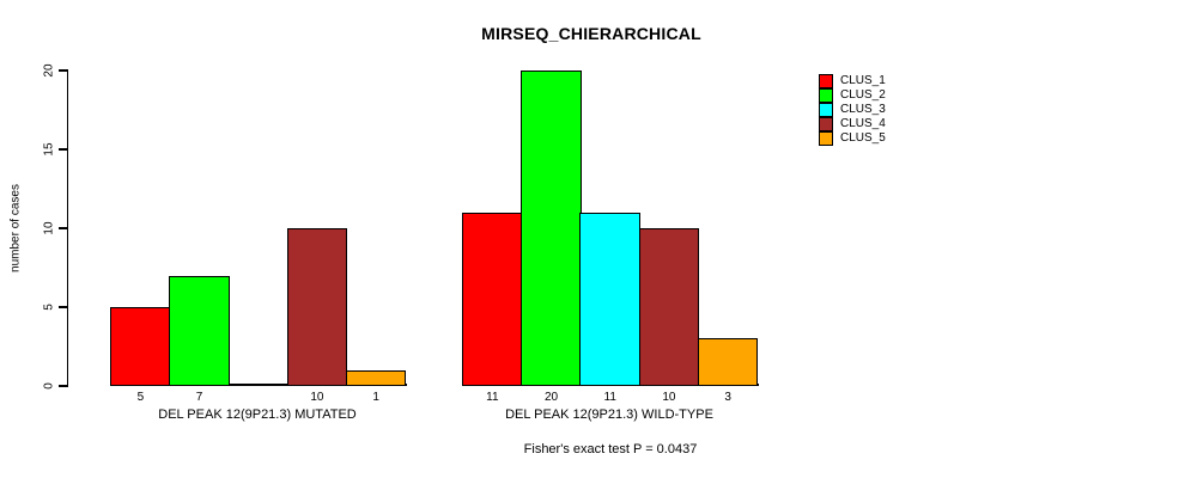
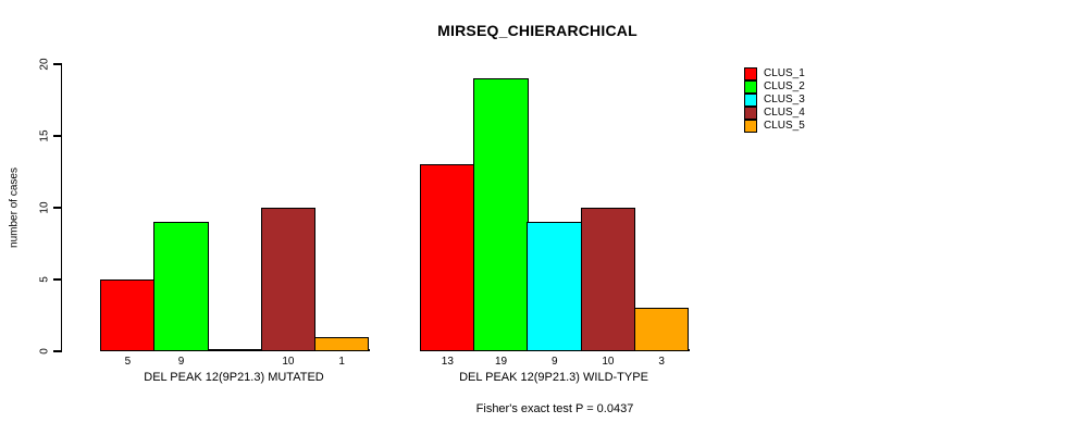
CLUS_2/DEL PEAK 12(9P21.3) MUTATED: 7 -> 9
CLUS_1/DEL PEAK 12(9P21.3) WILD-TYPE: 11 -> 13
CLUS_2/DEL PEAK 12(9P21.3) WILD-TYPE: 20 -> 19
CLUS_3/DEL PEAK 12(9P21.3) WILD-TYPE: 11 -> 9
